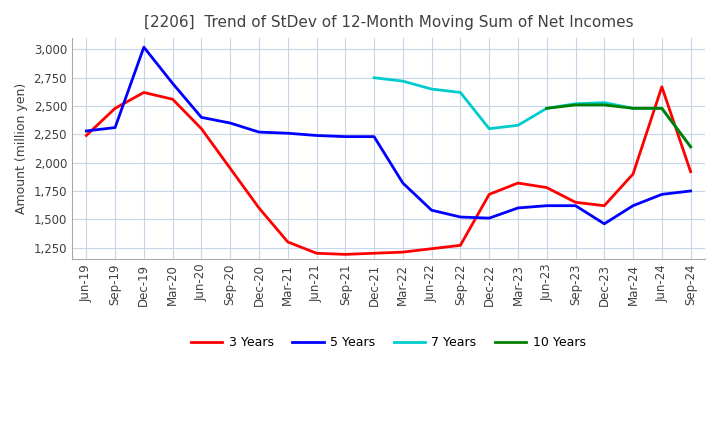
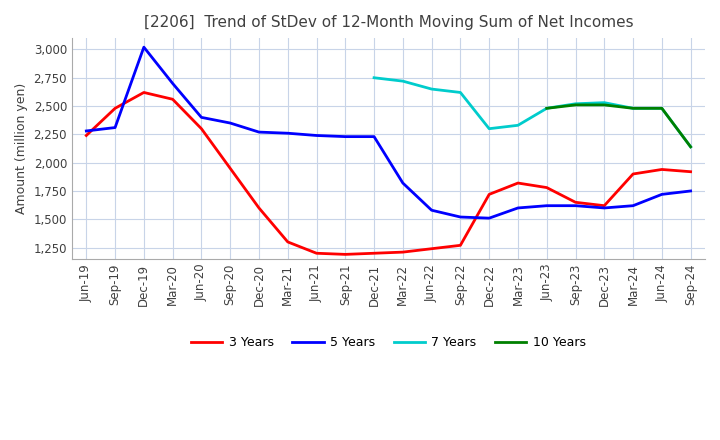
5 Years/Dec-23: 1,460 -> 1,600
3 Years/Jun-24: 2,670 -> 1,940
